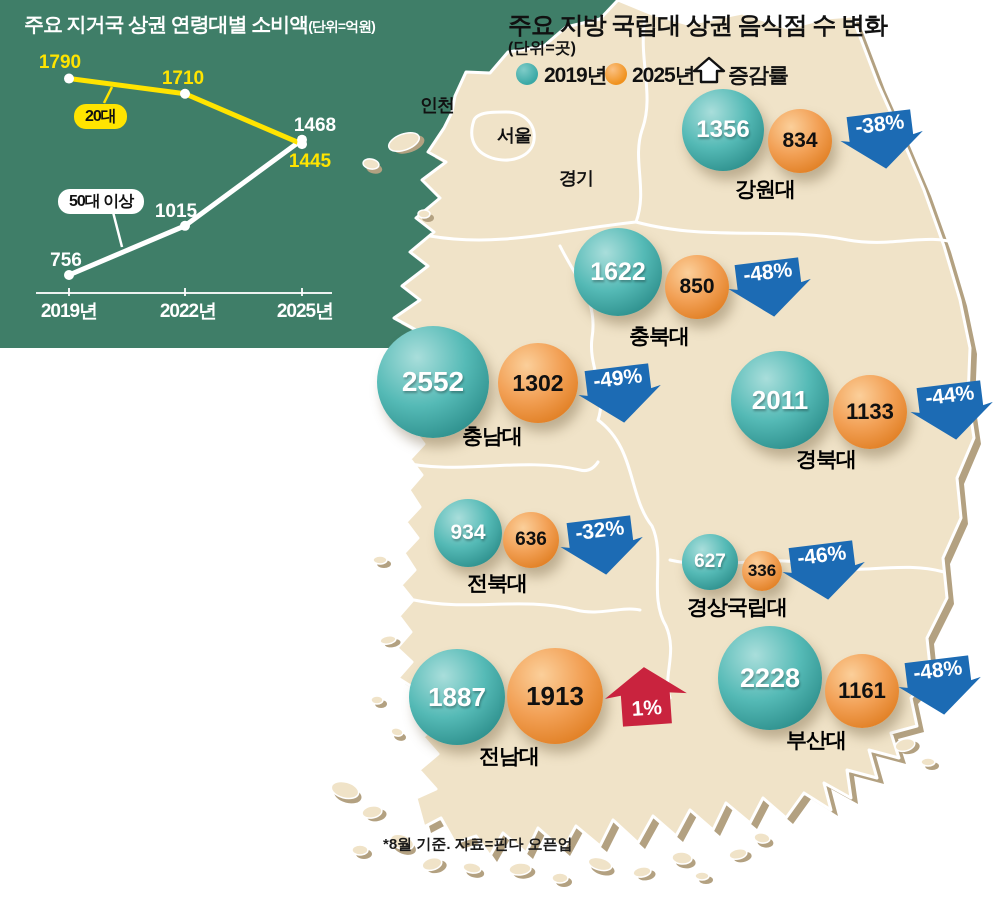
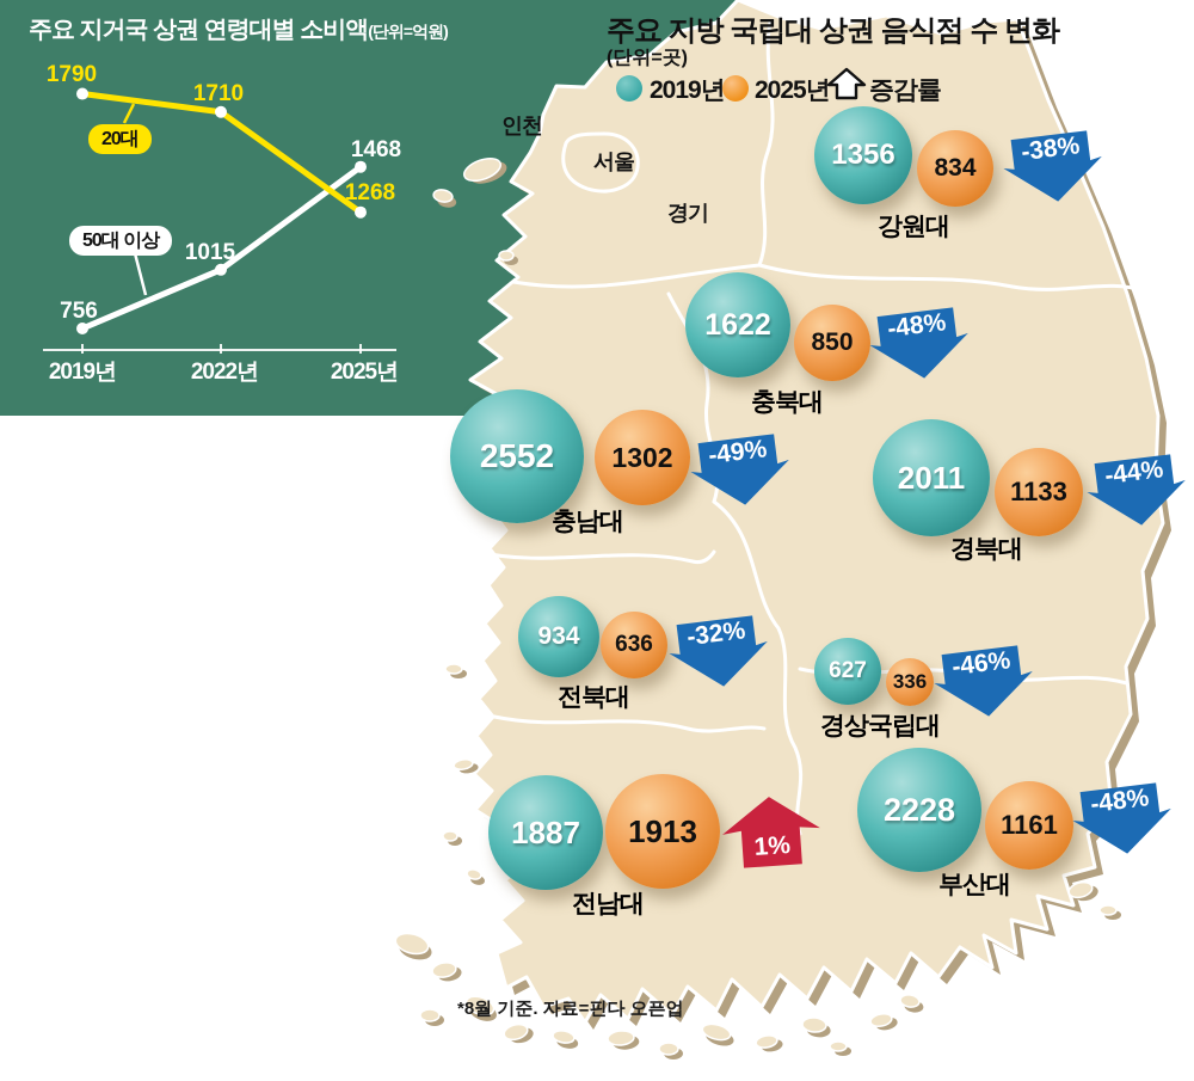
주요 지거국 상권 연령대별 소비액/20대/2025년: 1445 -> 1268
